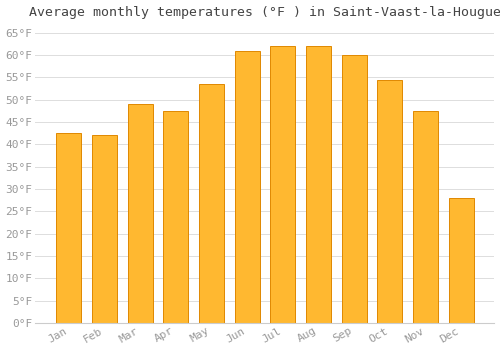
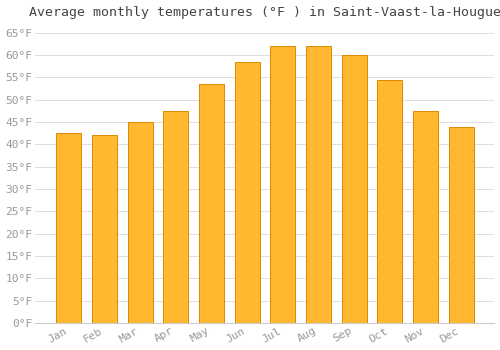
Mar: 49.0°F -> 45.0°F
Jun: 61.0°F -> 58.5°F
Dec: 28.0°F -> 44.0°F
